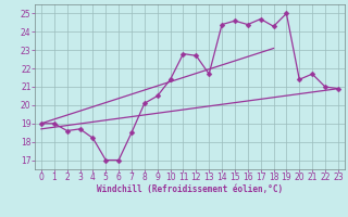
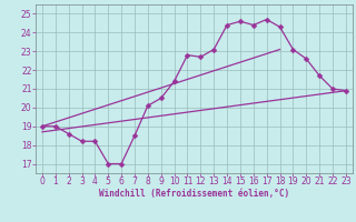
3: 18.7 -> 18.2
13: 21.7 -> 23.1
19: 25.0 -> 23.1
20: 21.4 -> 22.6
